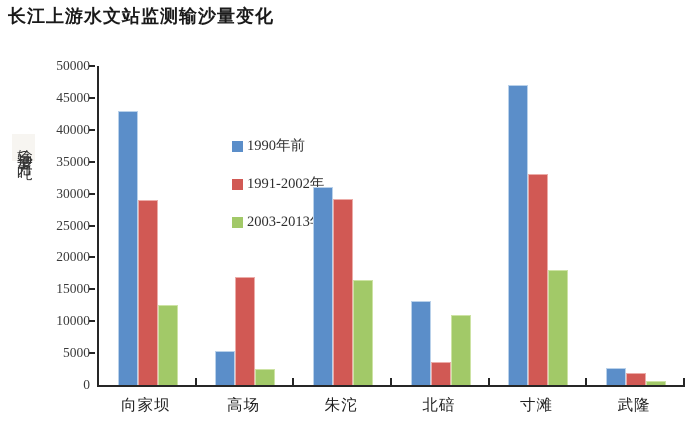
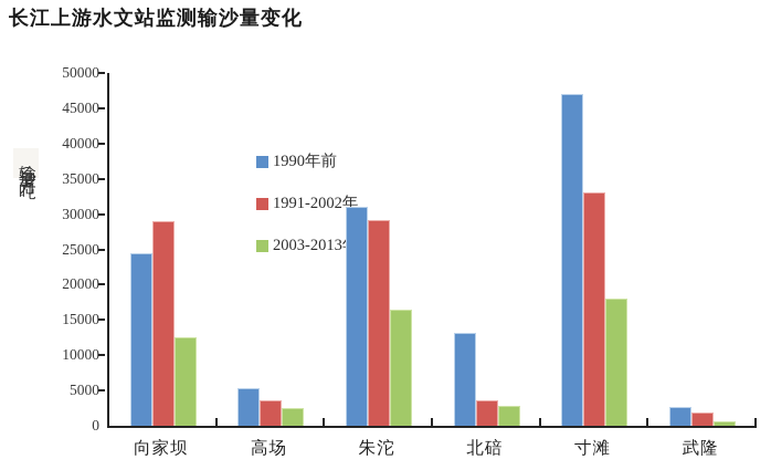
1990年前/向家坝: 43000 -> 24000
1991-2002年/高场: 17000 -> 4000
2003-2013年/北碚: 11000 -> 3000
